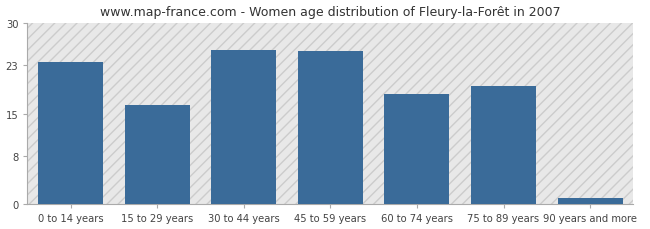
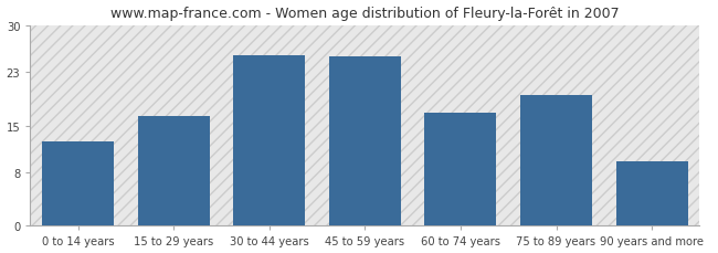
0 to 14 years: 23.5 -> 12.6
60 to 74 years: 18.2 -> 17.0
90 years and more: 1.0 -> 9.6
